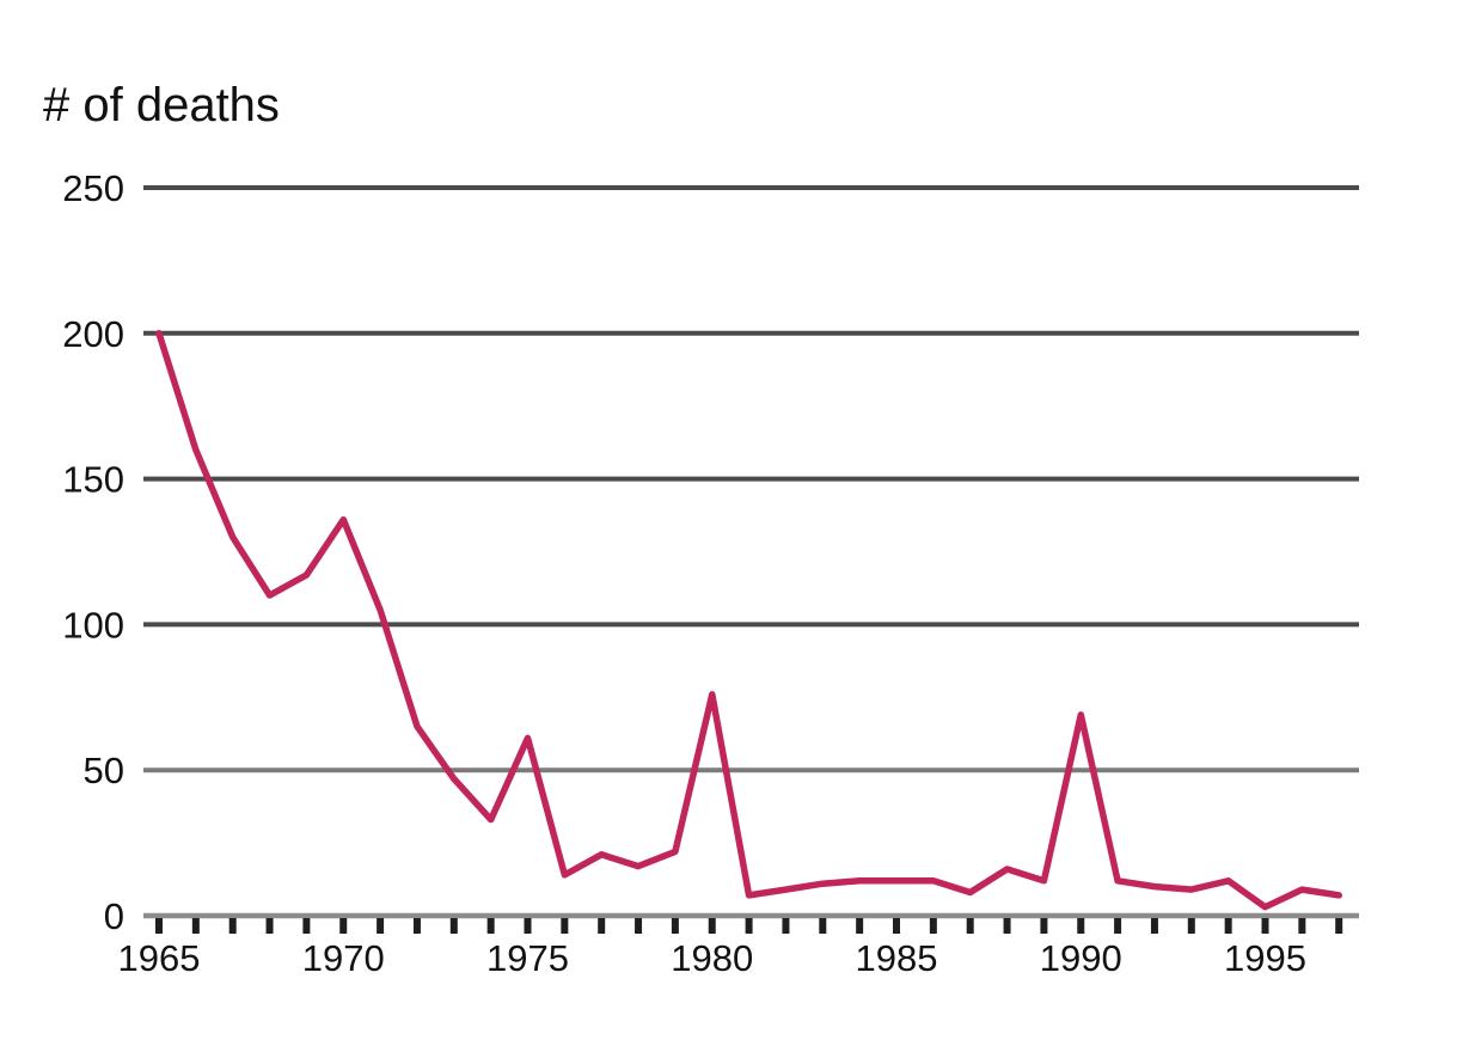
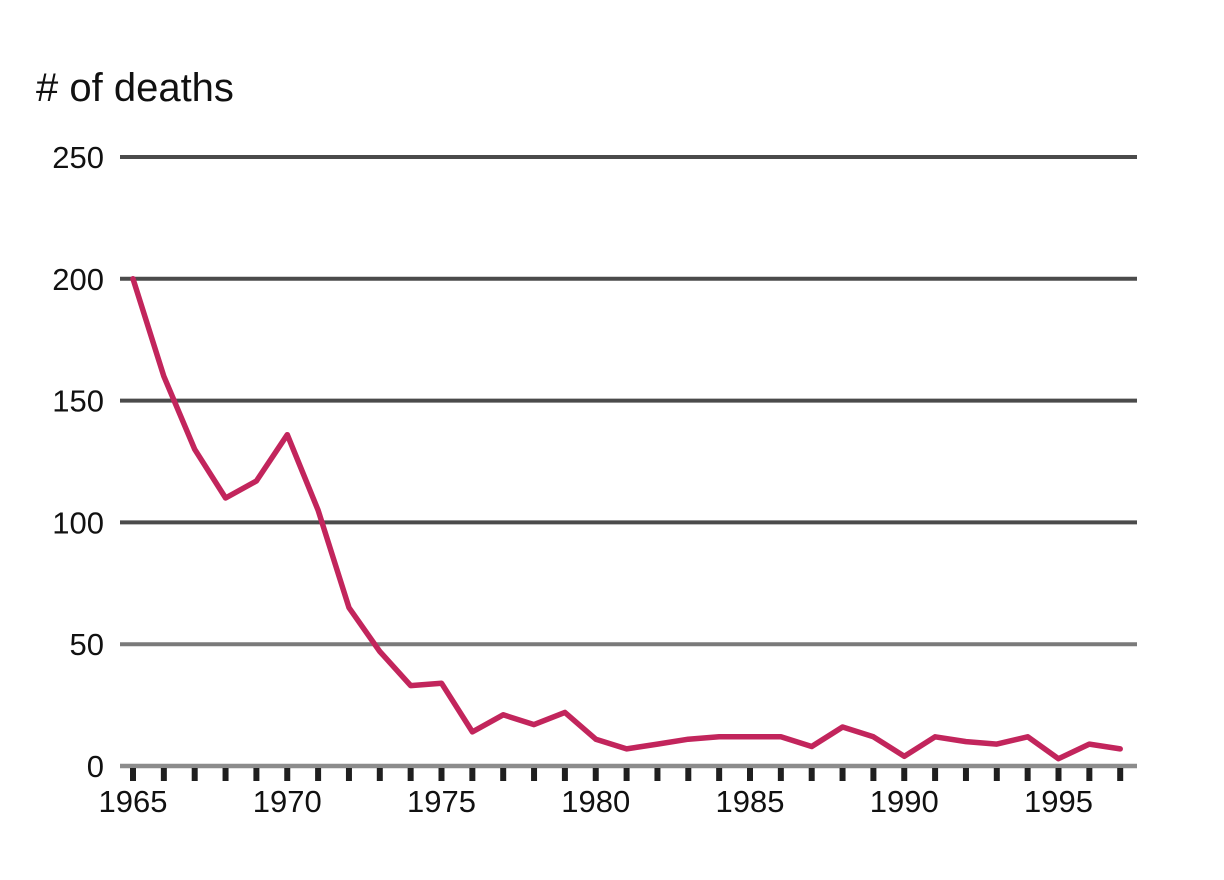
1975: 61 -> 34
1980: 76 -> 11
1990: 69 -> 4
